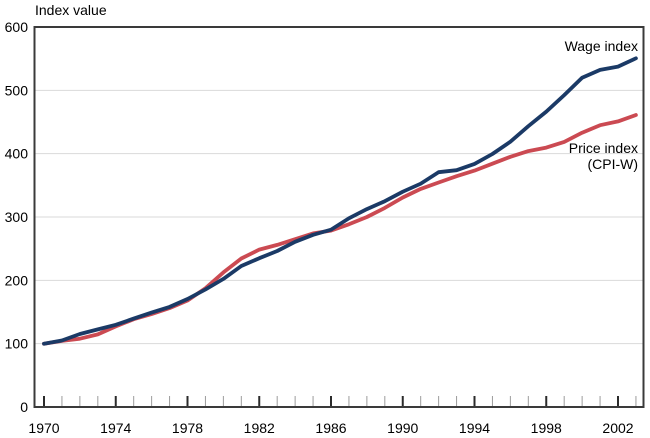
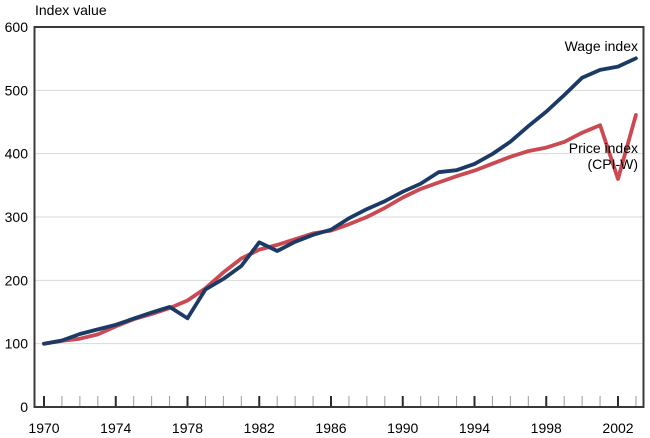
Wage index/1978: 170 -> 140
Wage index/1982: 230 -> 260
Price index (CPI-W)/2002: 450 -> 360
